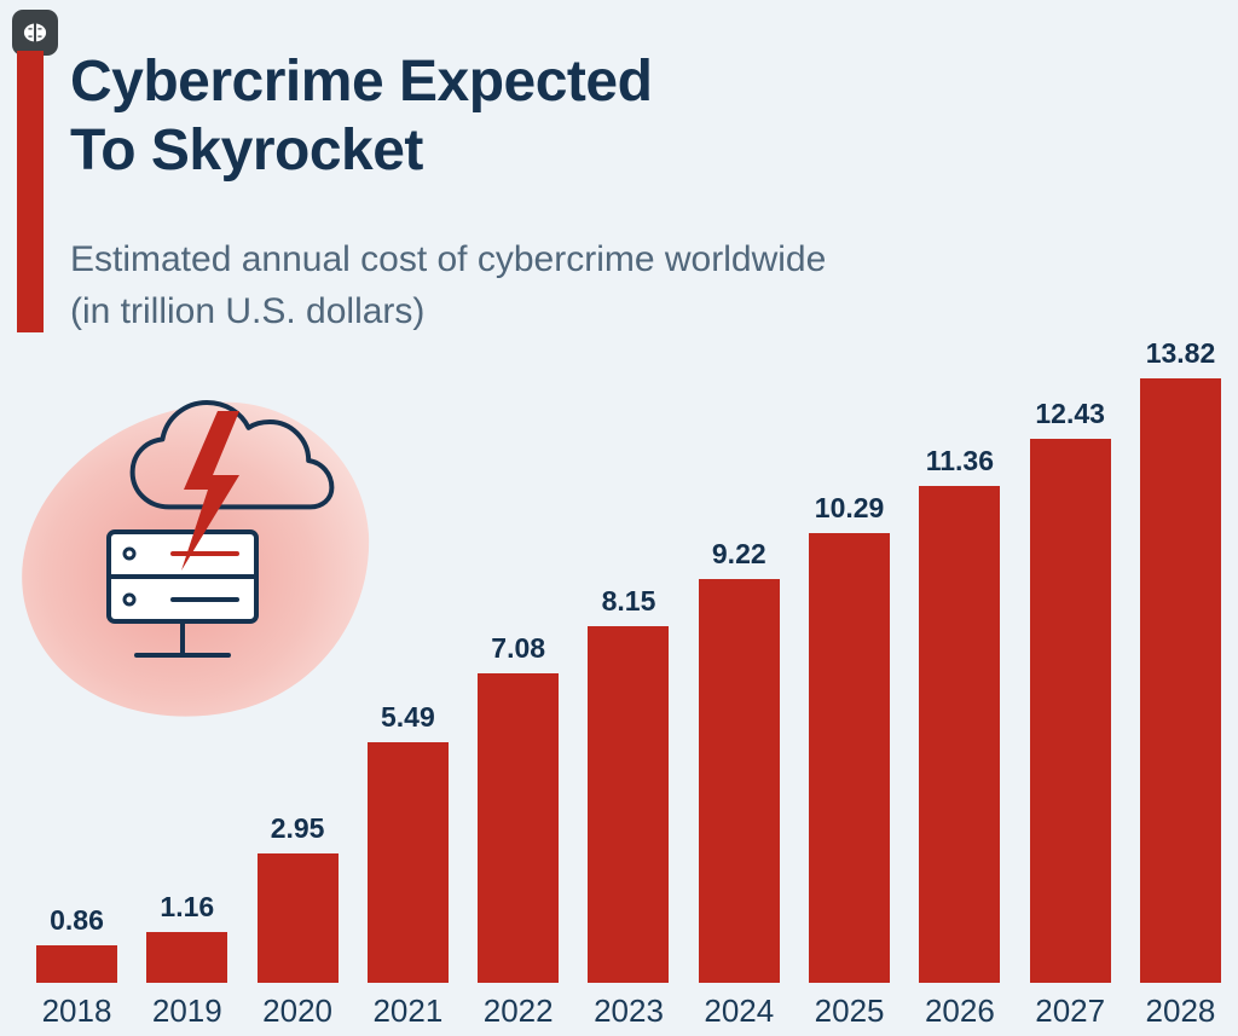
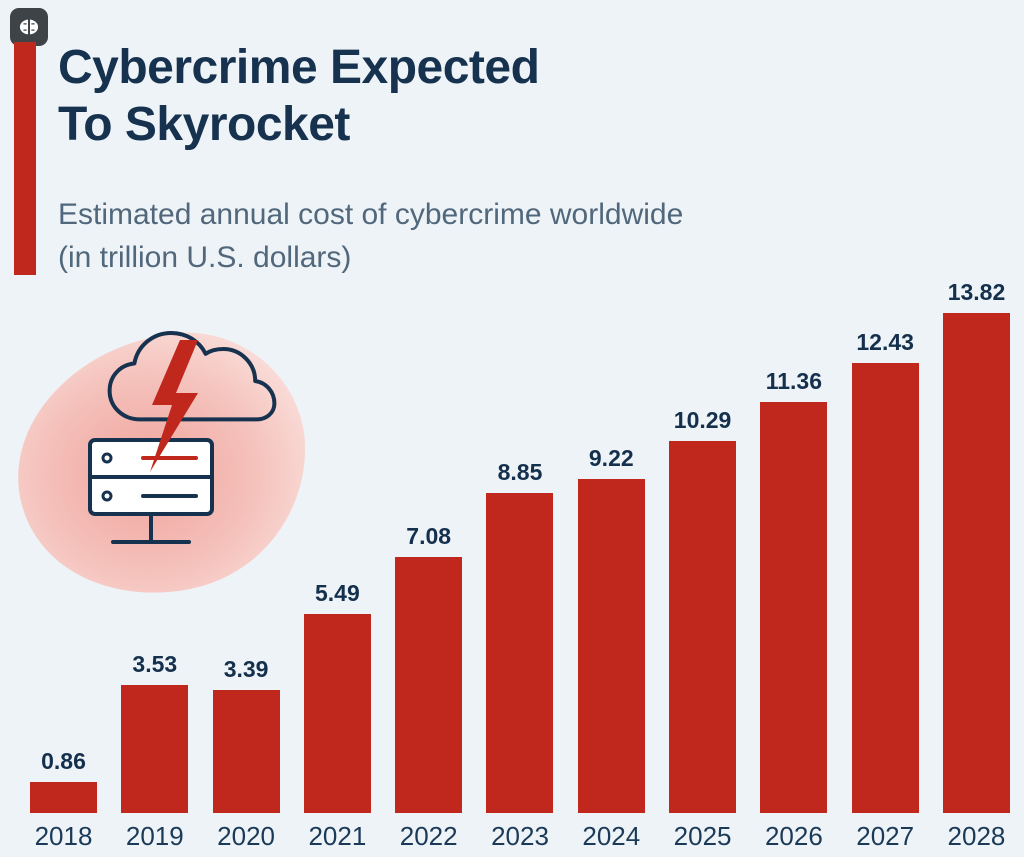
2019: 1.16 -> 3.53
2020: 2.95 -> 3.39
2023: 8.15 -> 8.85
